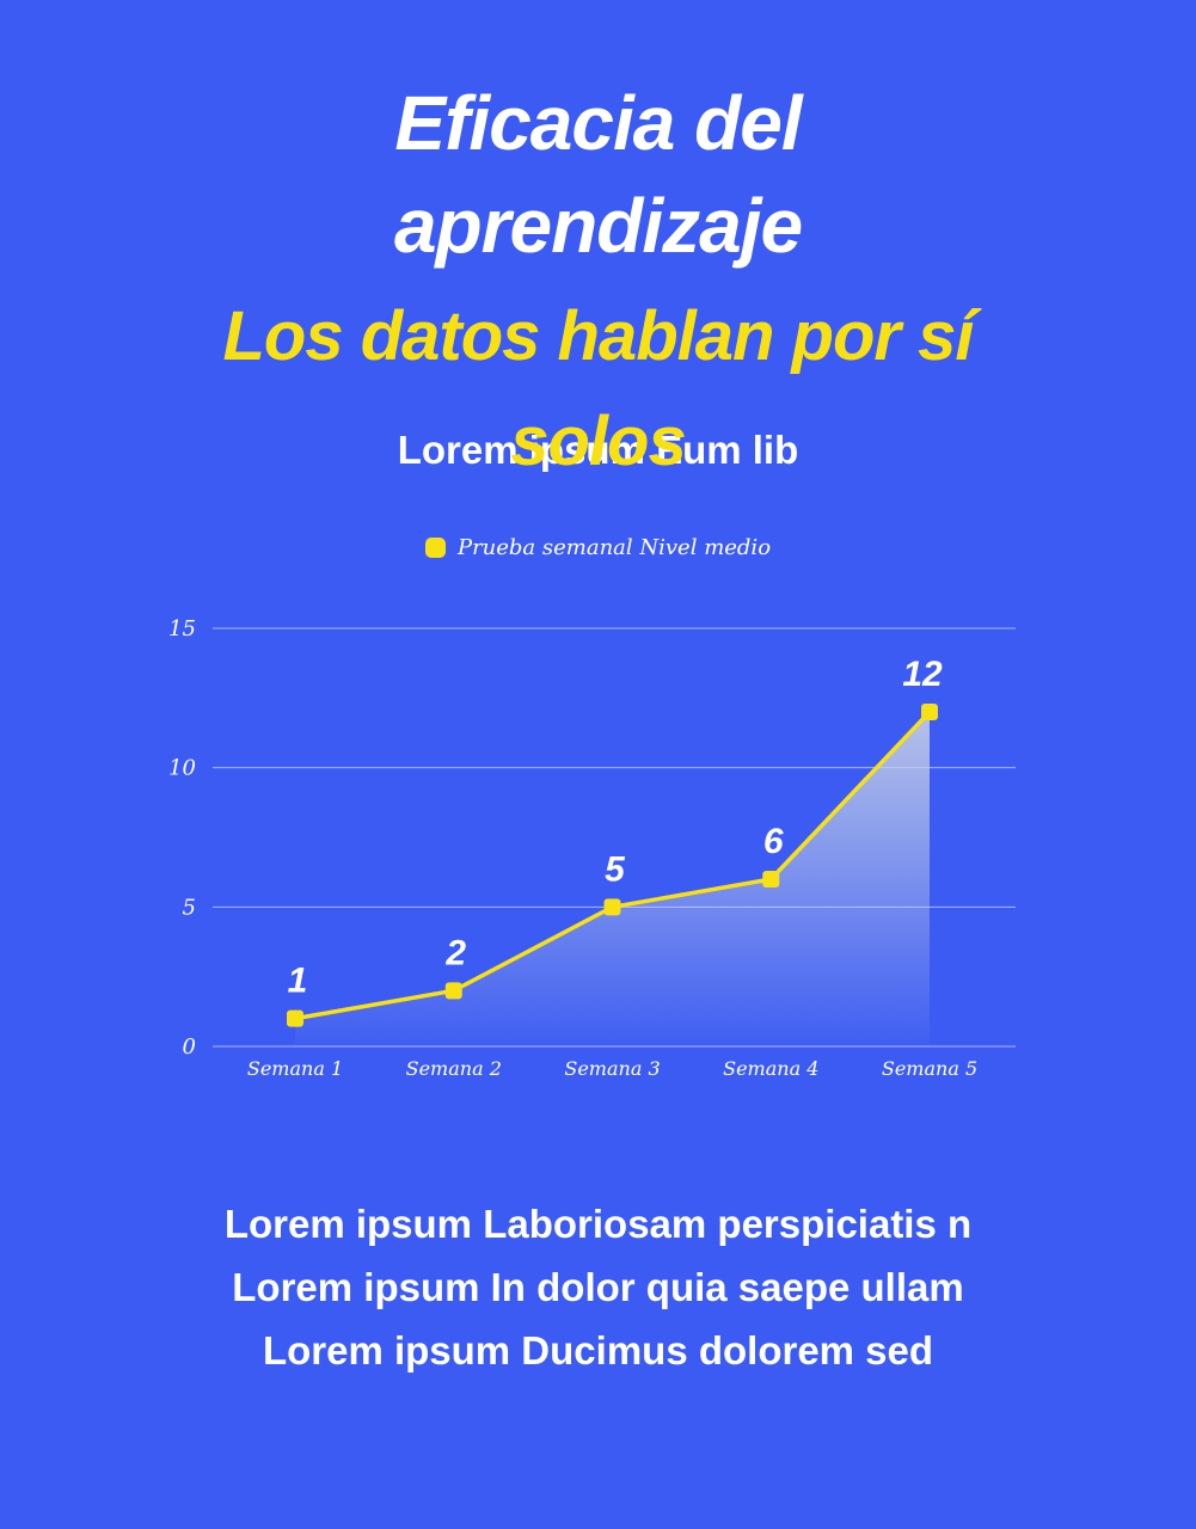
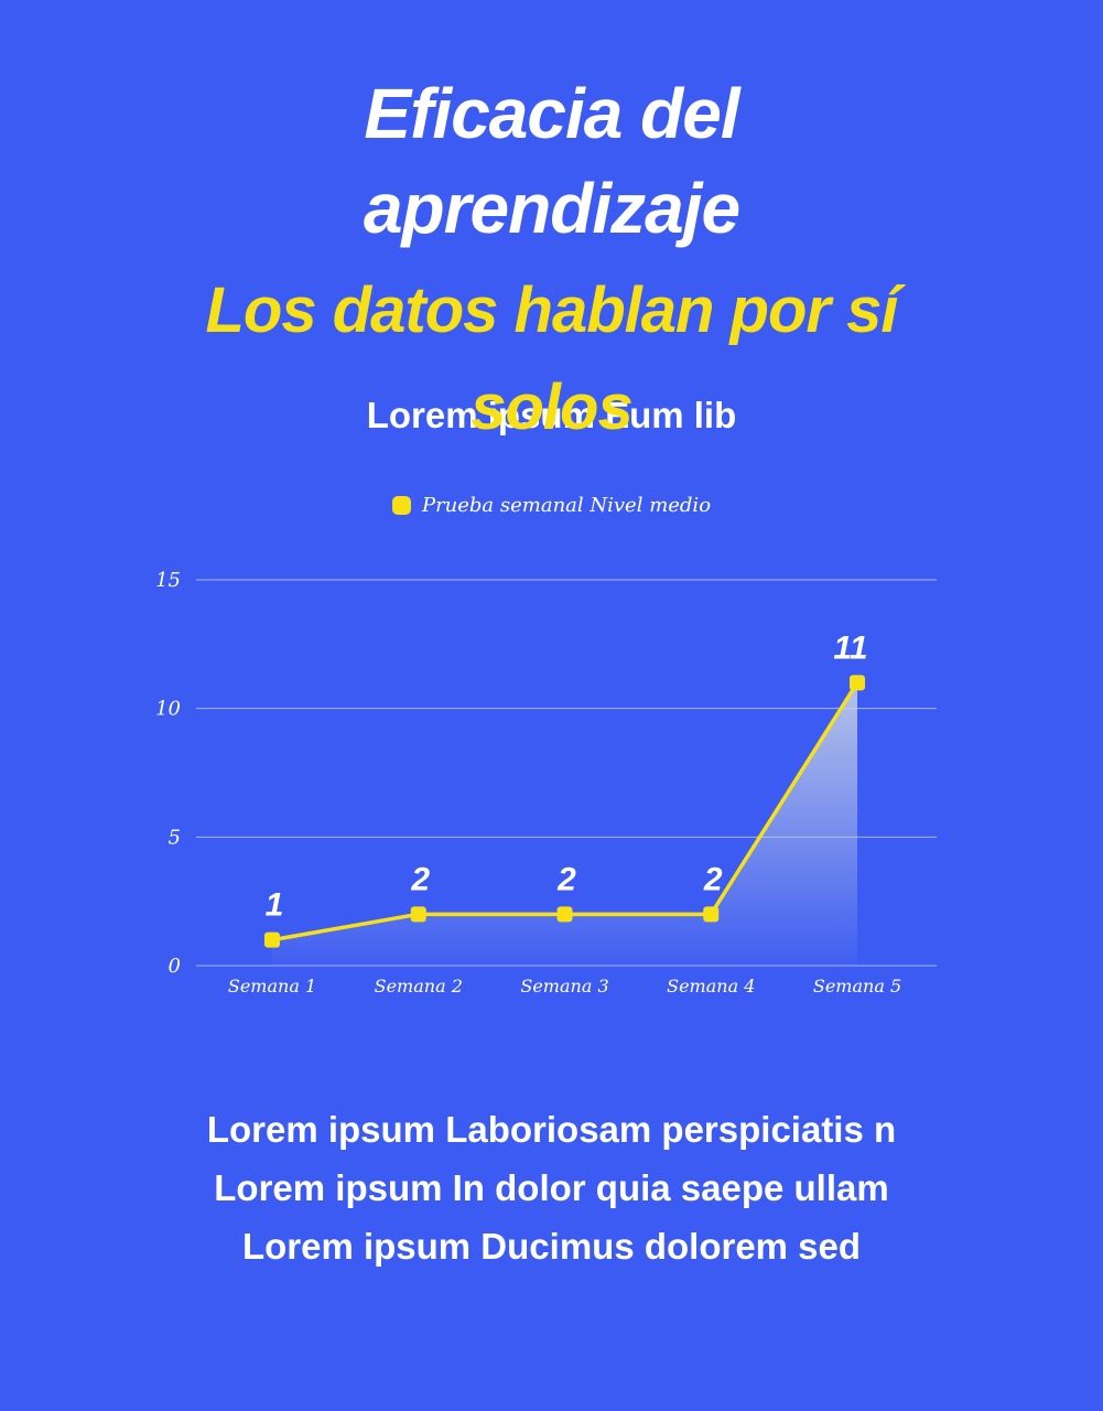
Semana 3: 5 -> 2
Semana 4: 6 -> 2
Semana 5: 12 -> 11
